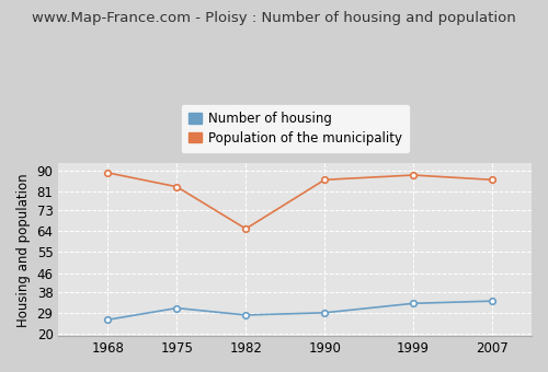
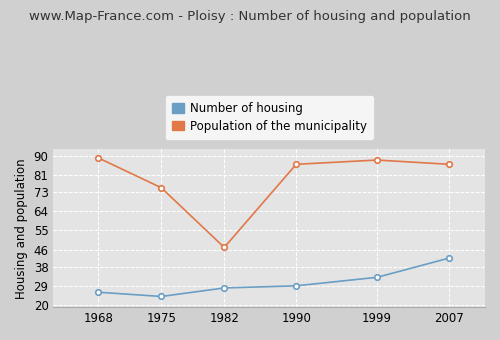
Number of housing/1975: 31 -> 24
Population of the municipality/1975: 83 -> 75
Population of the municipality/1982: 65 -> 47
Number of housing/2007: 34 -> 42
